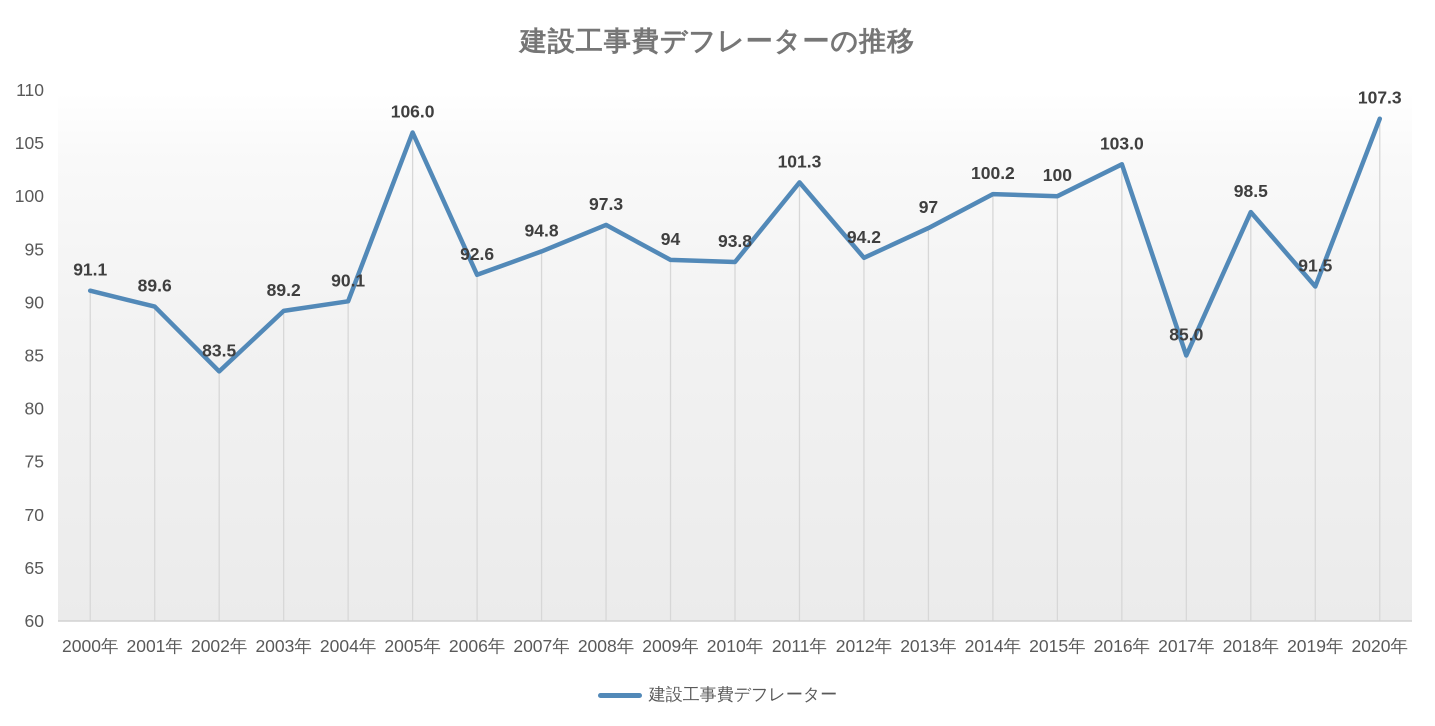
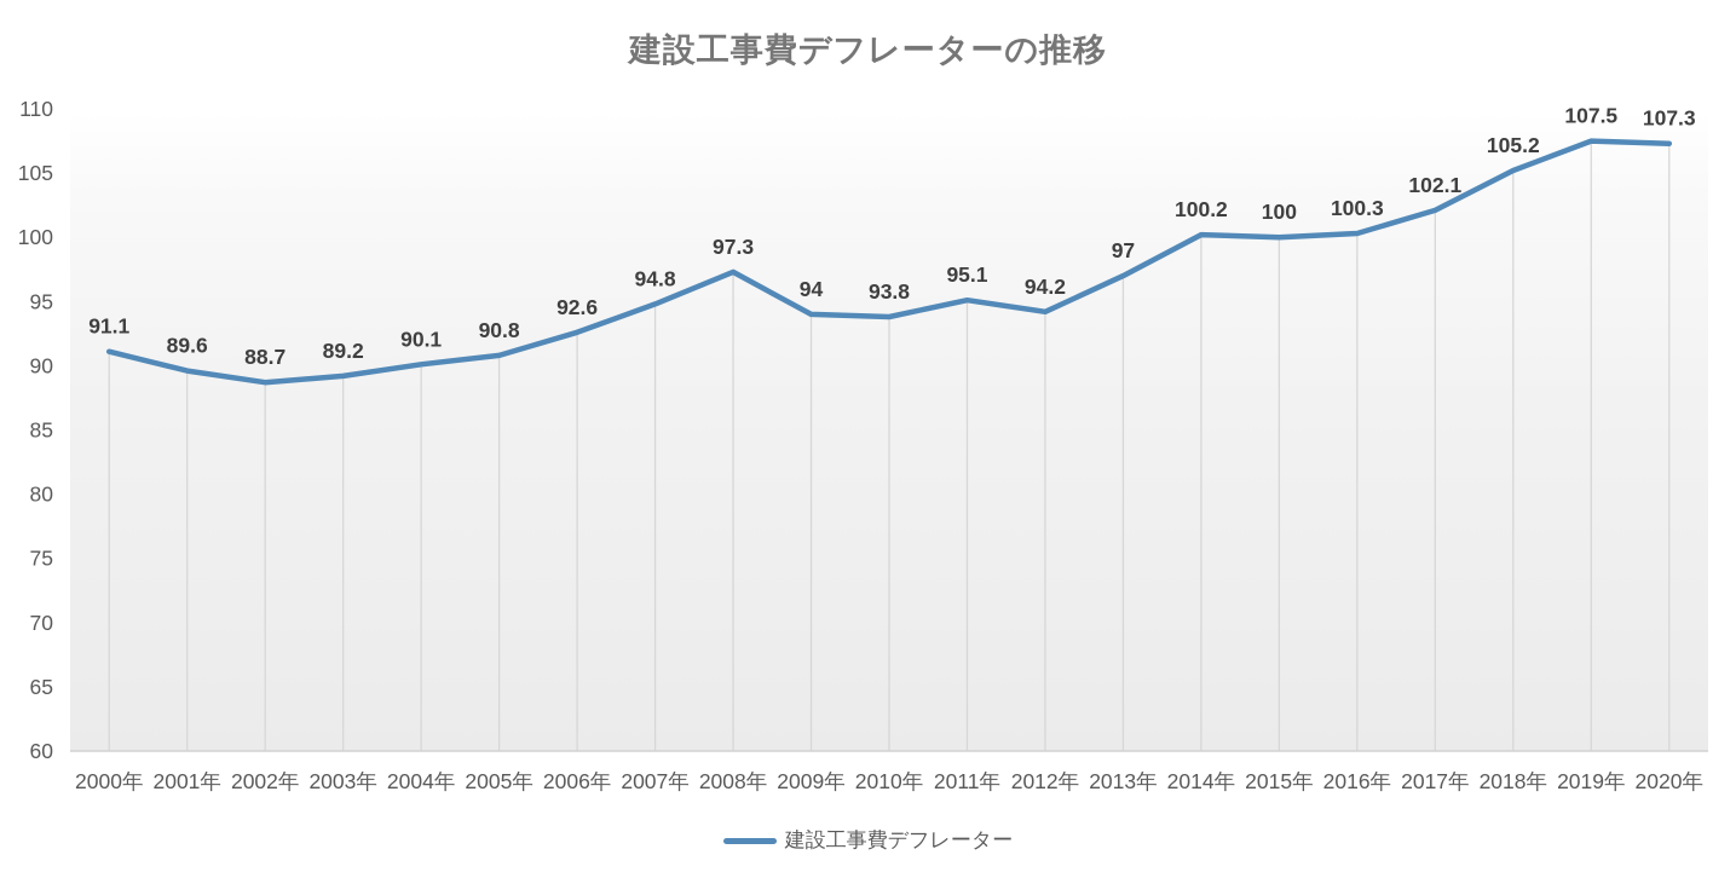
2002年: 83.5 -> 88.7
2005年: 106.0 -> 90.8
2011年: 101.3 -> 95.1
2016年: 103.0 -> 100.3
2017年: 85.0 -> 102.1
2018年: 98.5 -> 105.2
2019年: 91.5 -> 107.5
